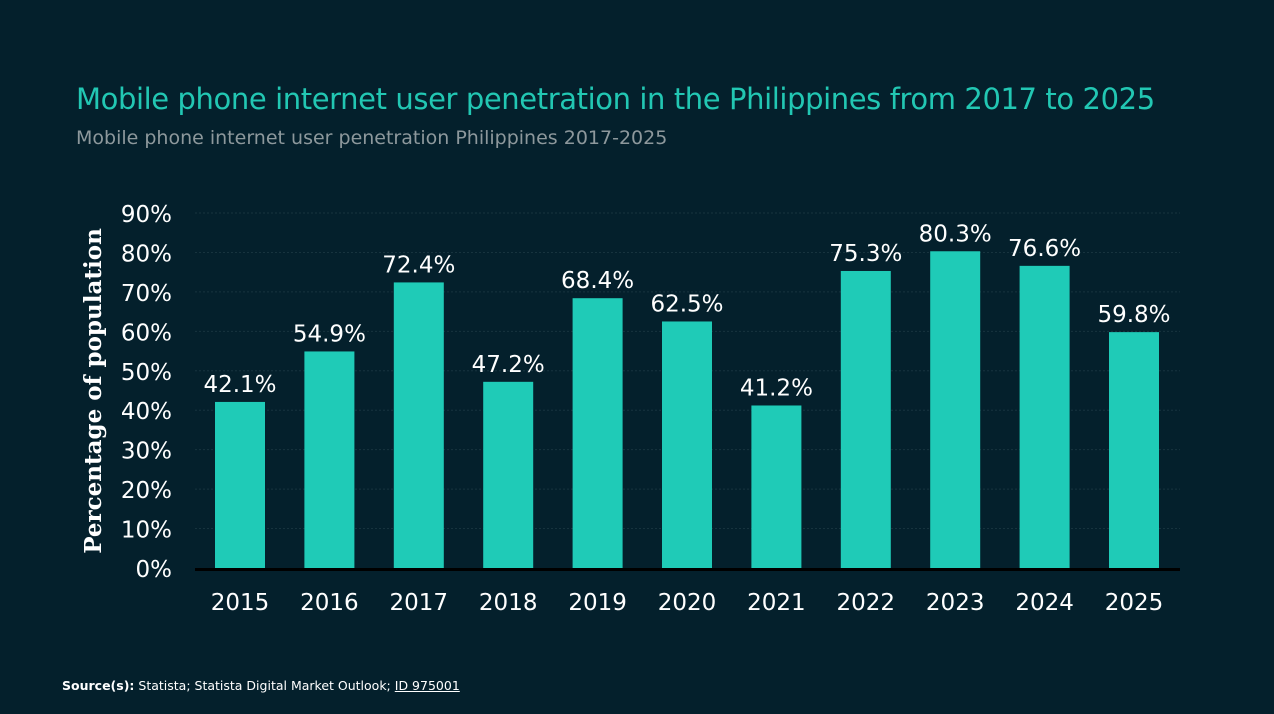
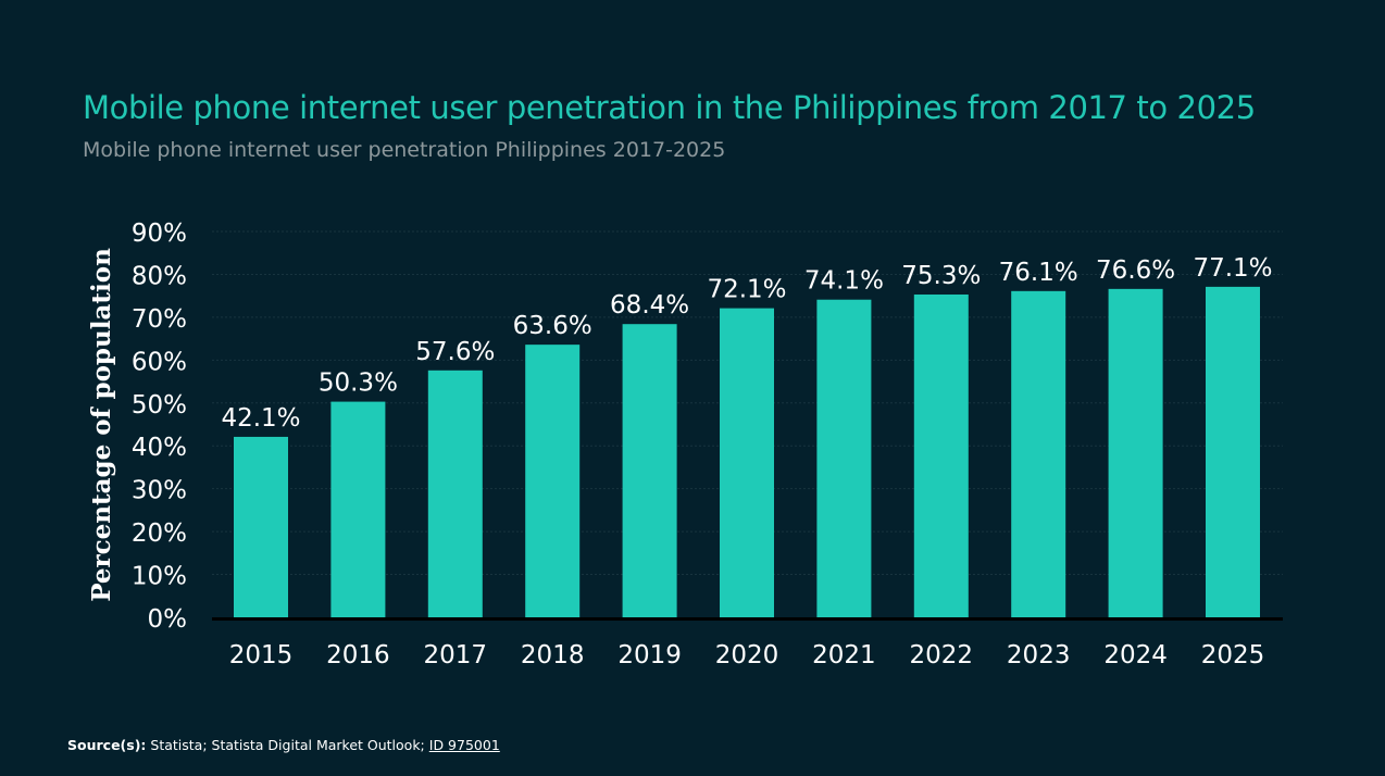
2016: 54.9% -> 50.3%
2017: 72.4% -> 57.6%
2018: 47.2% -> 63.6%
2020: 62.5% -> 72.1%
2021: 41.2% -> 74.1%
2023: 80.3% -> 76.1%
2025: 59.8% -> 77.1%
